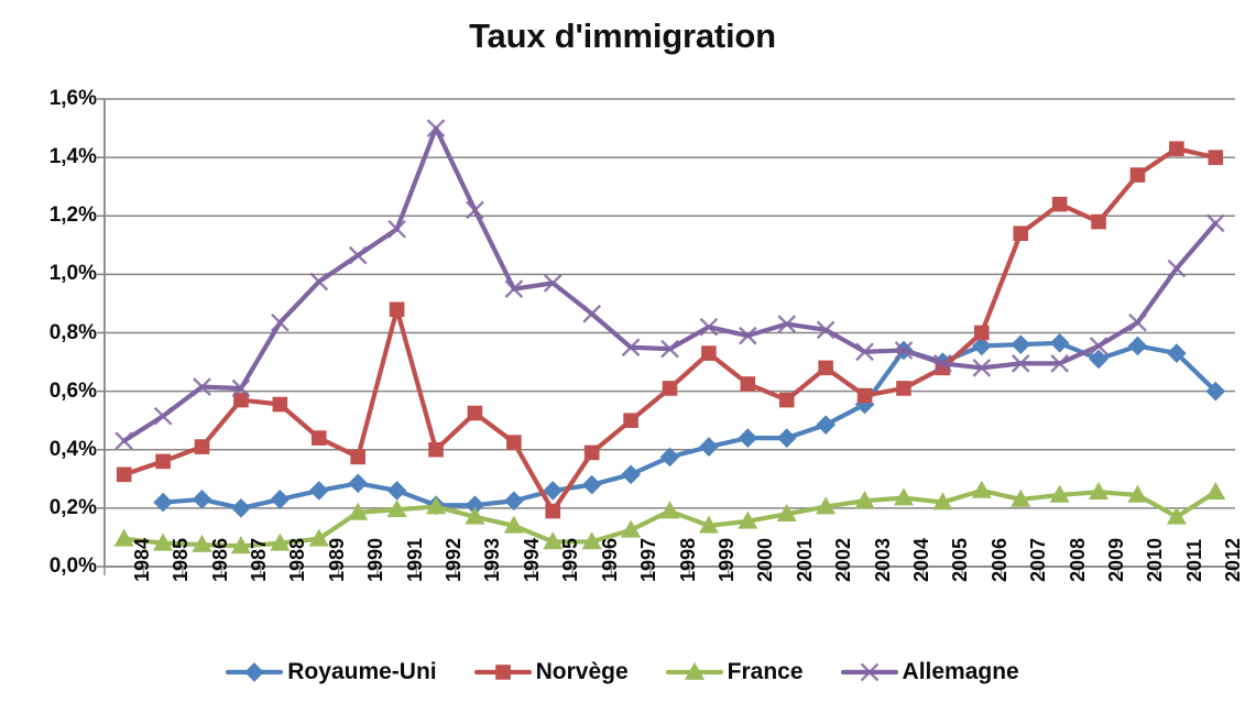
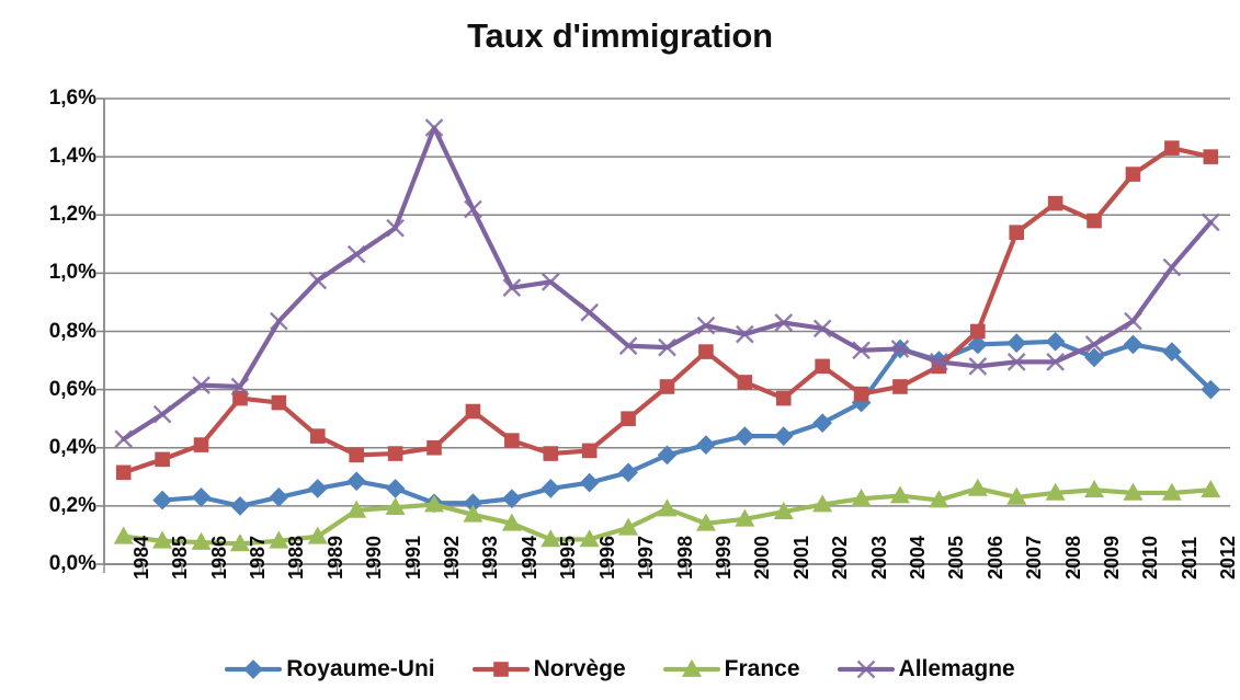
Norvège/1991: 0,88% -> 0,38%
Norvège/1995: 0,19% -> 0,38%
France/2011: 0,17% -> 0,24%
